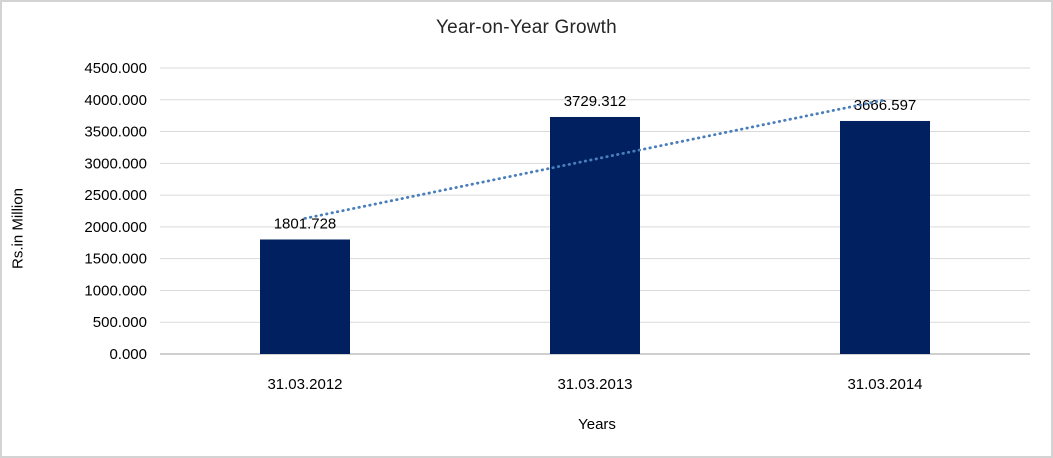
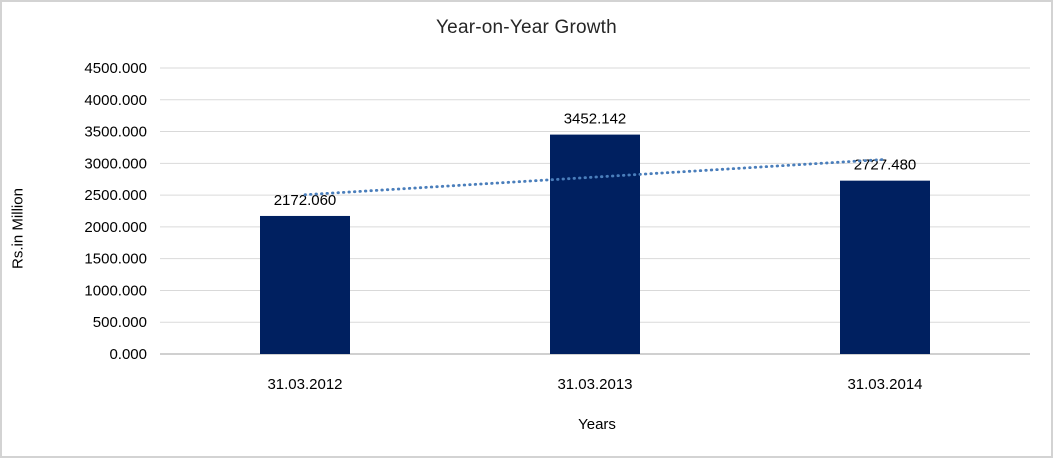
31.03.2012: 1801.728 -> 2172.060
31.03.2013: 3729.312 -> 3452.142
31.03.2014: 3666.597 -> 2727.480
